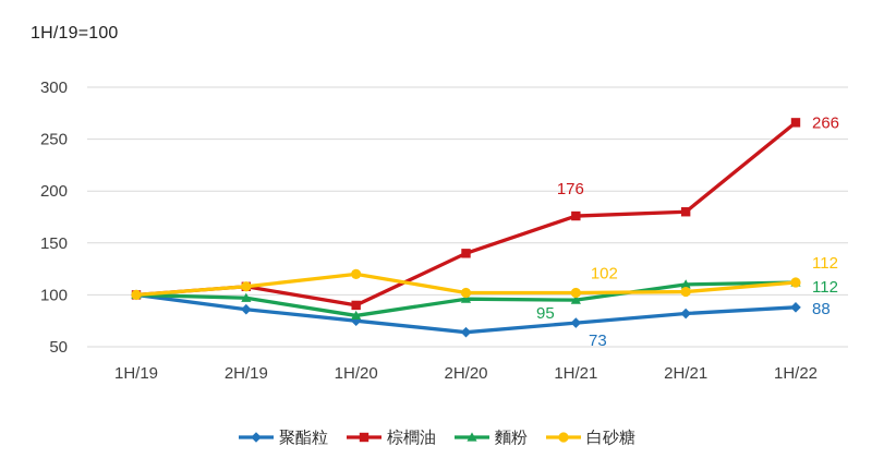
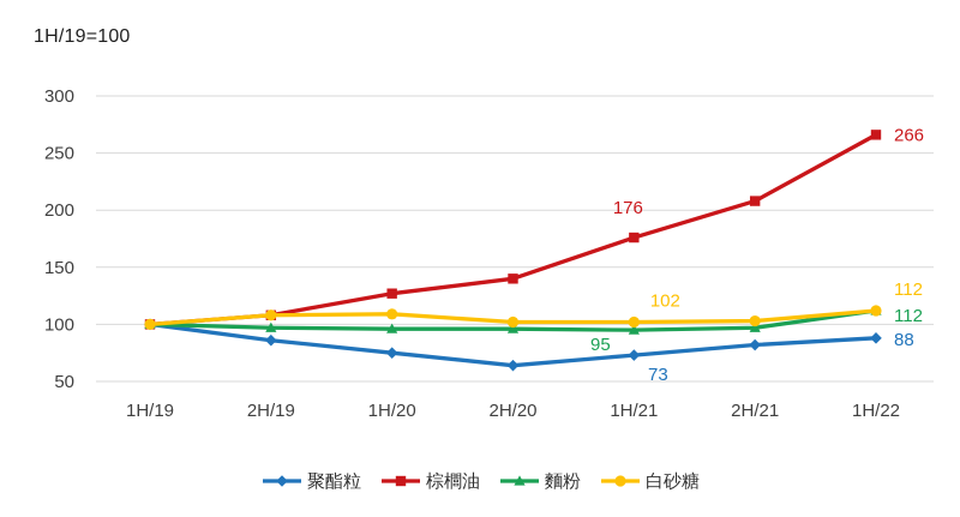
棕櫚油/1H/20: 90 -> 130
麵粉/1H/20: 80 -> 100
白砂糖/1H/20: 120 -> 110
棕櫚油/2H/21: 180 -> 210
麵粉/2H/21: 110 -> 100
